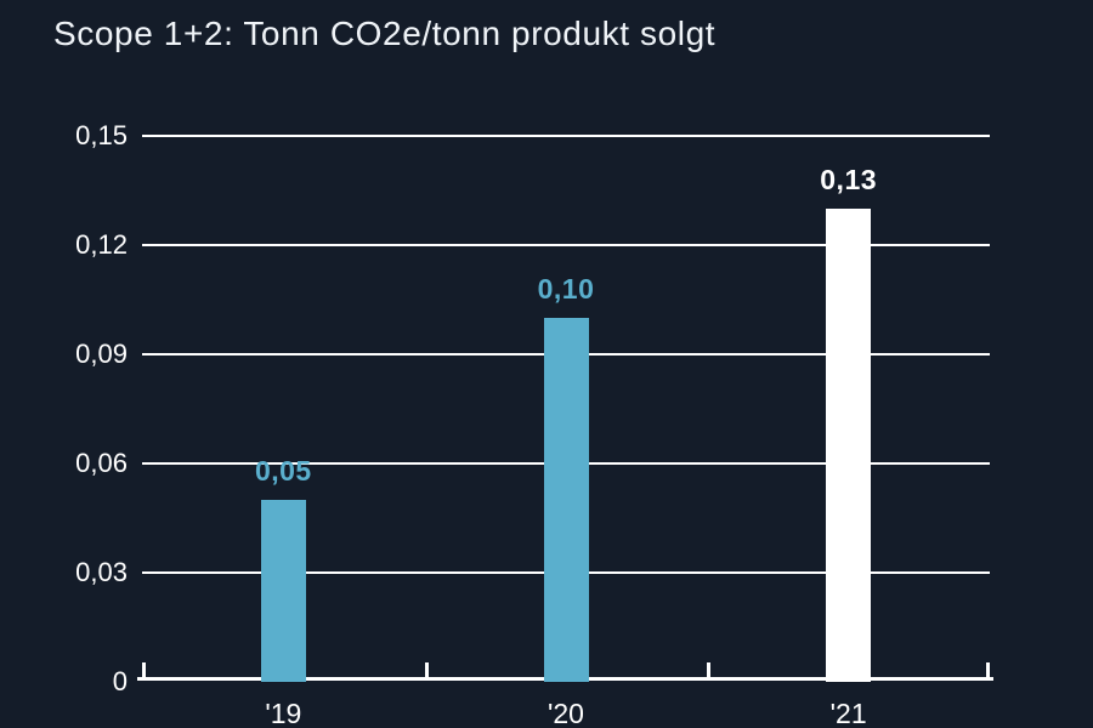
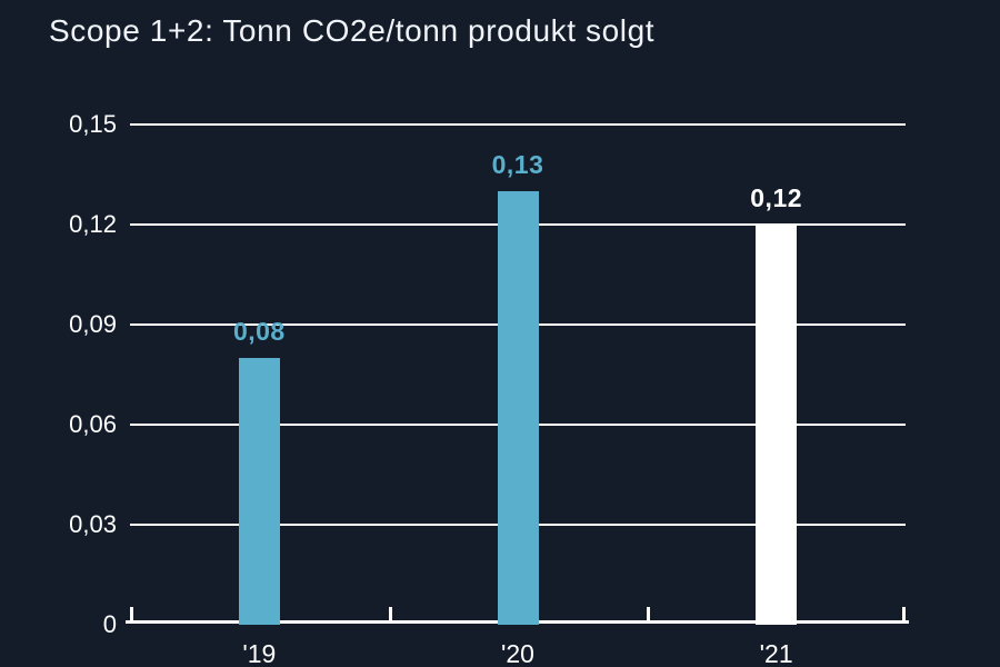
'19: 0,05 -> 0,08
'20: 0,10 -> 0,13
'21: 0,13 -> 0,12
